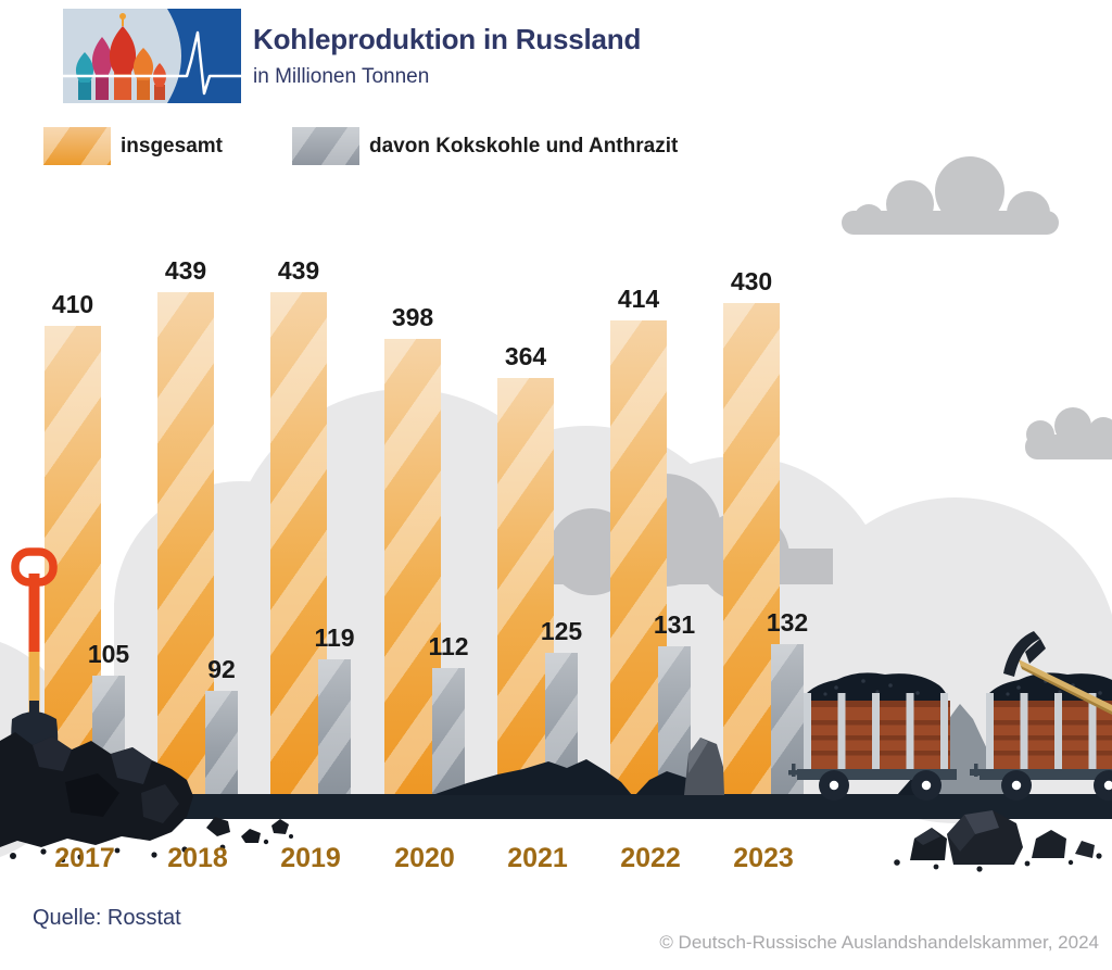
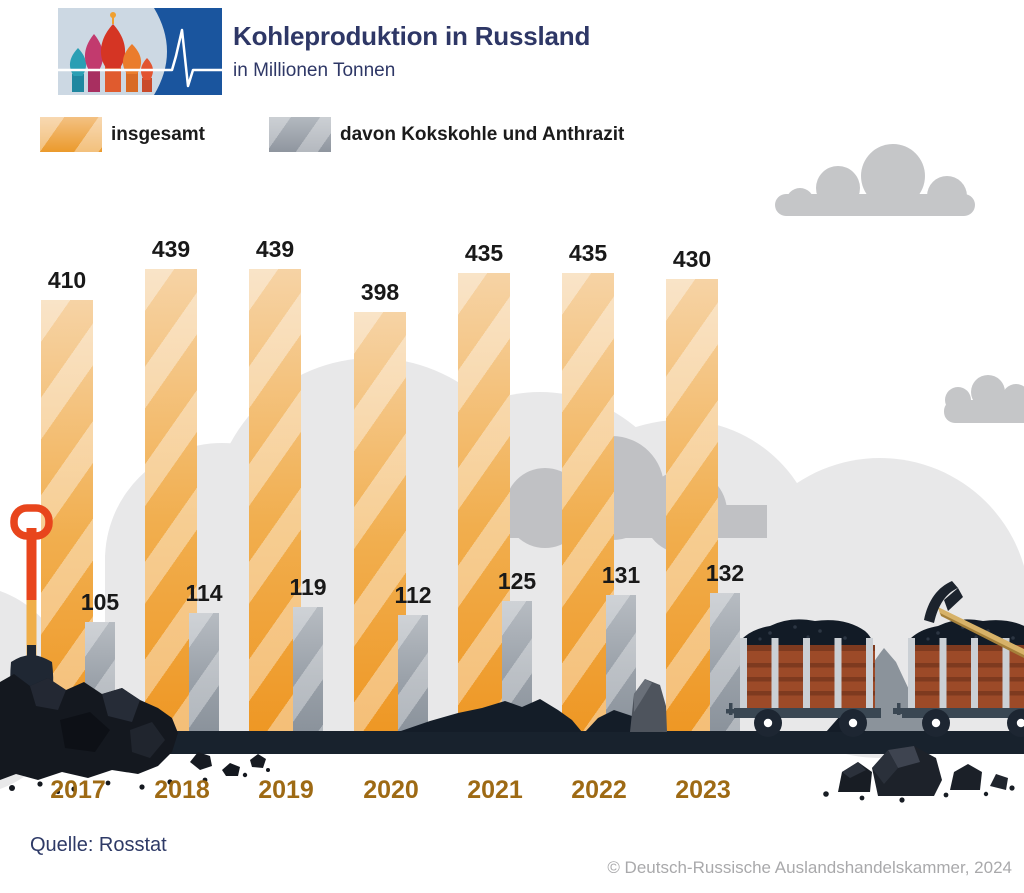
davon Kokskohle und Anthrazit/2018: 92 -> 114
insgesamt/2021: 364 -> 435
insgesamt/2022: 414 -> 435
